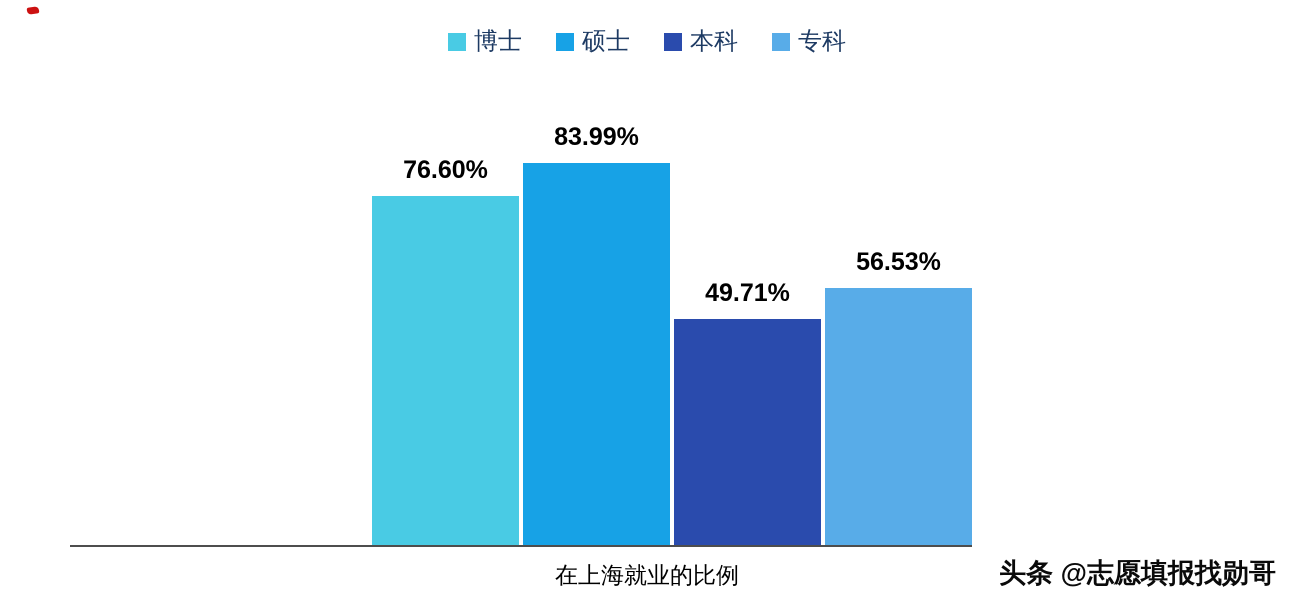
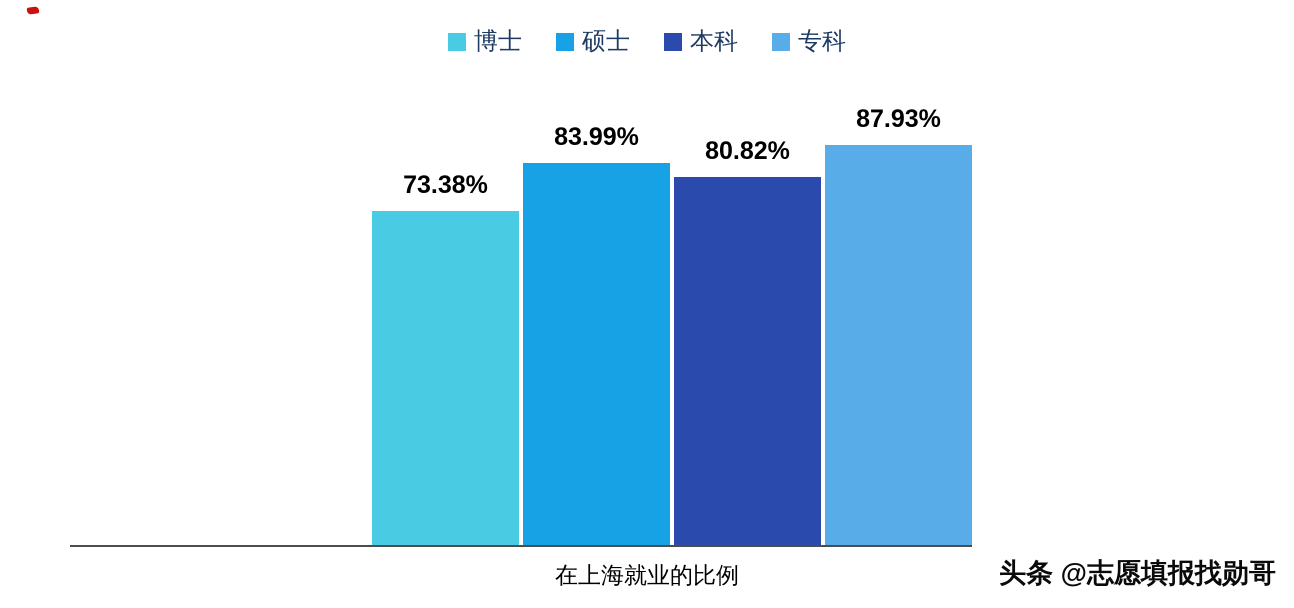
博士: 76.60% -> 73.38%
本科: 49.71% -> 80.82%
专科: 56.53% -> 87.93%
